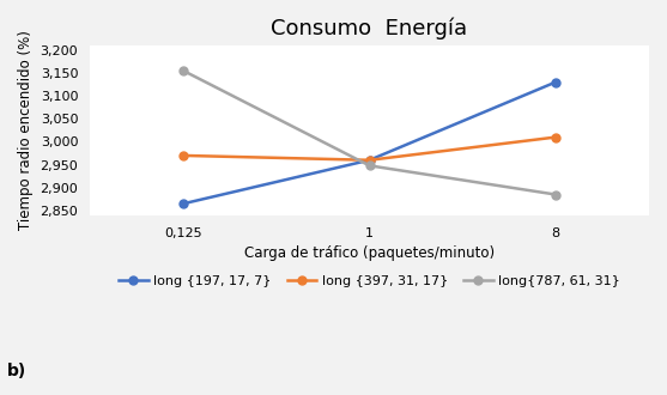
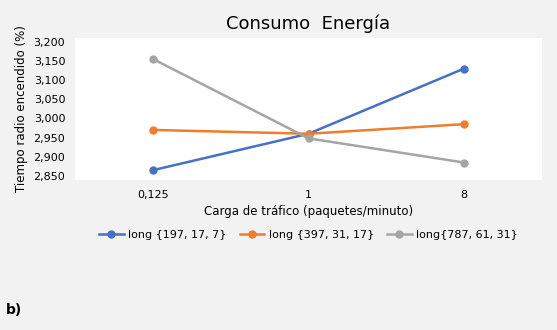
long {397, 31, 17}/8: 3,010 -> 2,985
